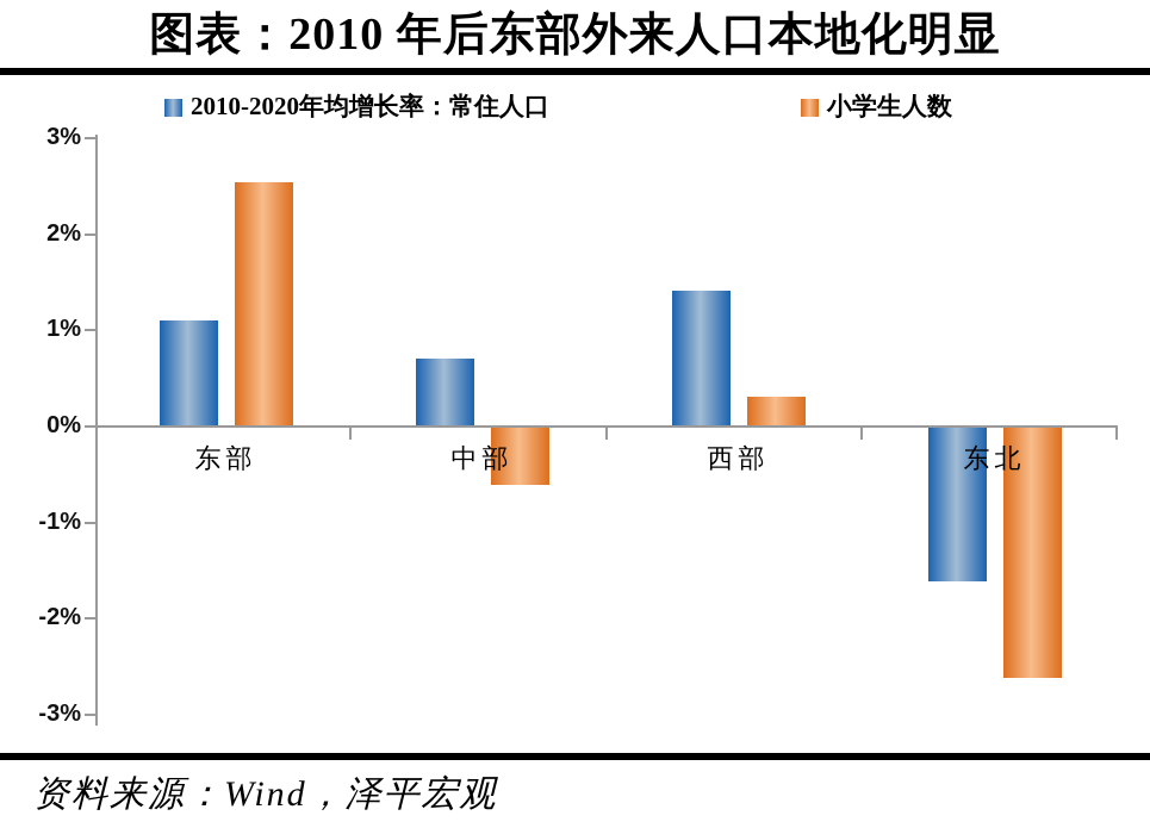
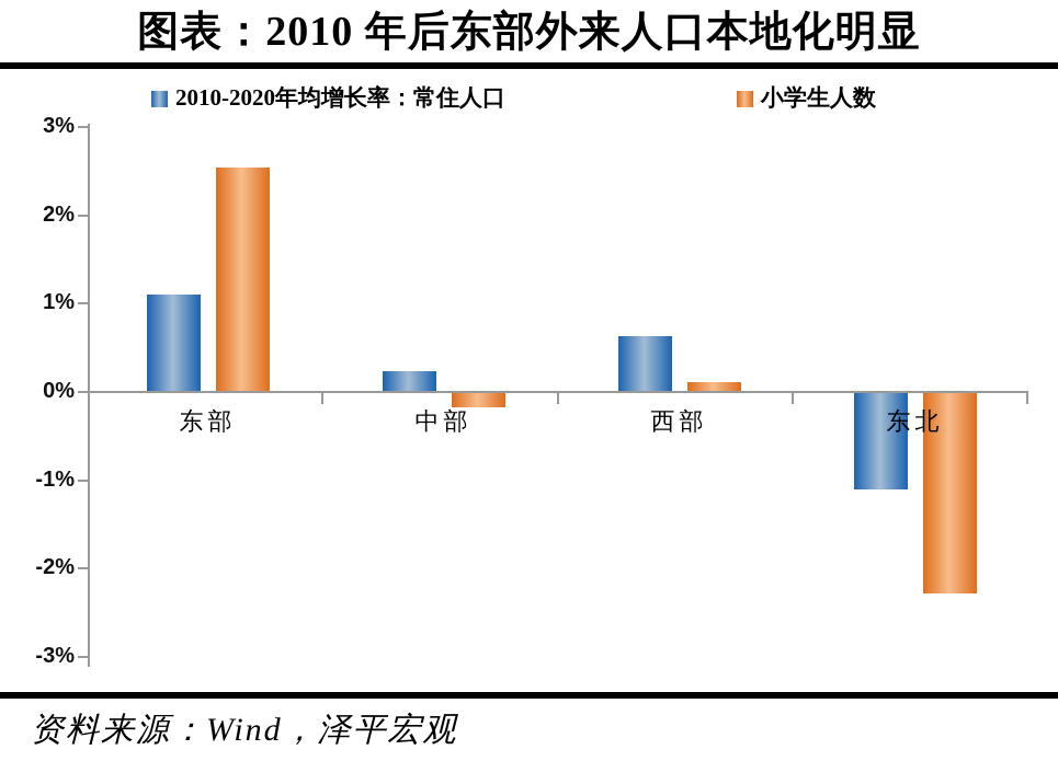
2010-2020年均增长率：常住人口/中部: 0.7% -> 0.2%
小学生人数/中部: -0.6% -> -0.2%
2010-2020年均增长率：常住人口/西部: 1.4% -> 0.6%
小学生人数/西部: 0.3% -> 0.1%
2010-2020年均增长率：常住人口/东北: -1.6% -> -1.1%
小学生人数/东北: -2.6% -> -2.3%
